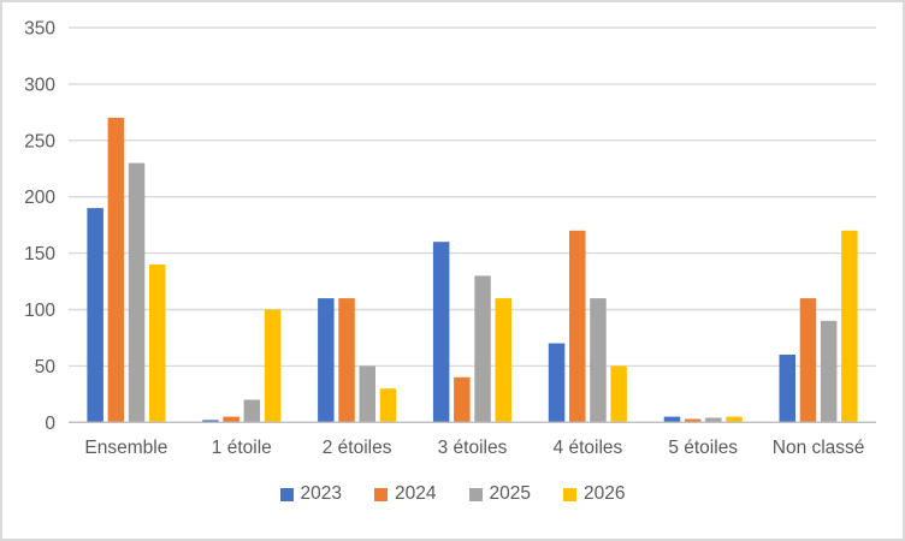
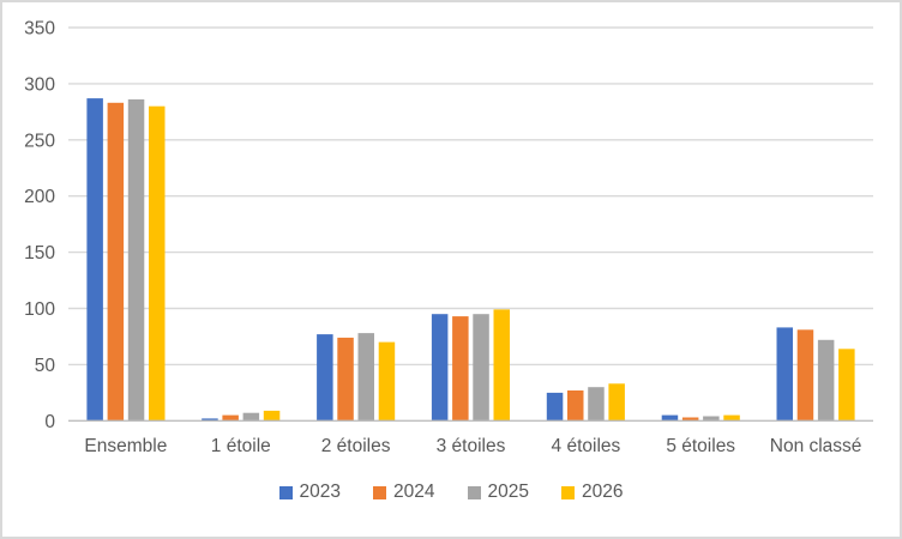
2023/Ensemble: 190 -> 290
2024/Ensemble: 270 -> 280
2025/Ensemble: 230 -> 290
2026/Ensemble: 140 -> 280
2025/1 étoile: 20 -> 10
2026/1 étoile: 100 -> 10
2023/2 étoiles: 110 -> 80
2024/2 étoiles: 110 -> 70
2025/2 étoiles: 50 -> 80
2026/2 étoiles: 30 -> 70
2023/3 étoiles: 160 -> 100
2024/3 étoiles: 40 -> 90
2025/3 étoiles: 130 -> 100
2026/3 étoiles: 110 -> 100
2023/4 étoiles: 70 -> 20
2024/4 étoiles: 170 -> 30
2025/4 étoiles: 110 -> 30
2026/4 étoiles: 50 -> 30
2023/Non classé: 60 -> 80
2024/Non classé: 110 -> 80
2025/Non classé: 90 -> 70
2026/Non classé: 170 -> 60
